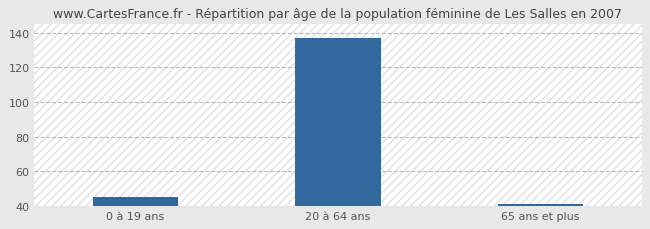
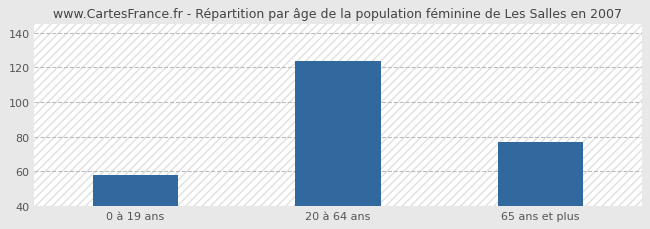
0 à 19 ans: 45 -> 58
20 à 64 ans: 137 -> 124
65 ans et plus: 41 -> 77
